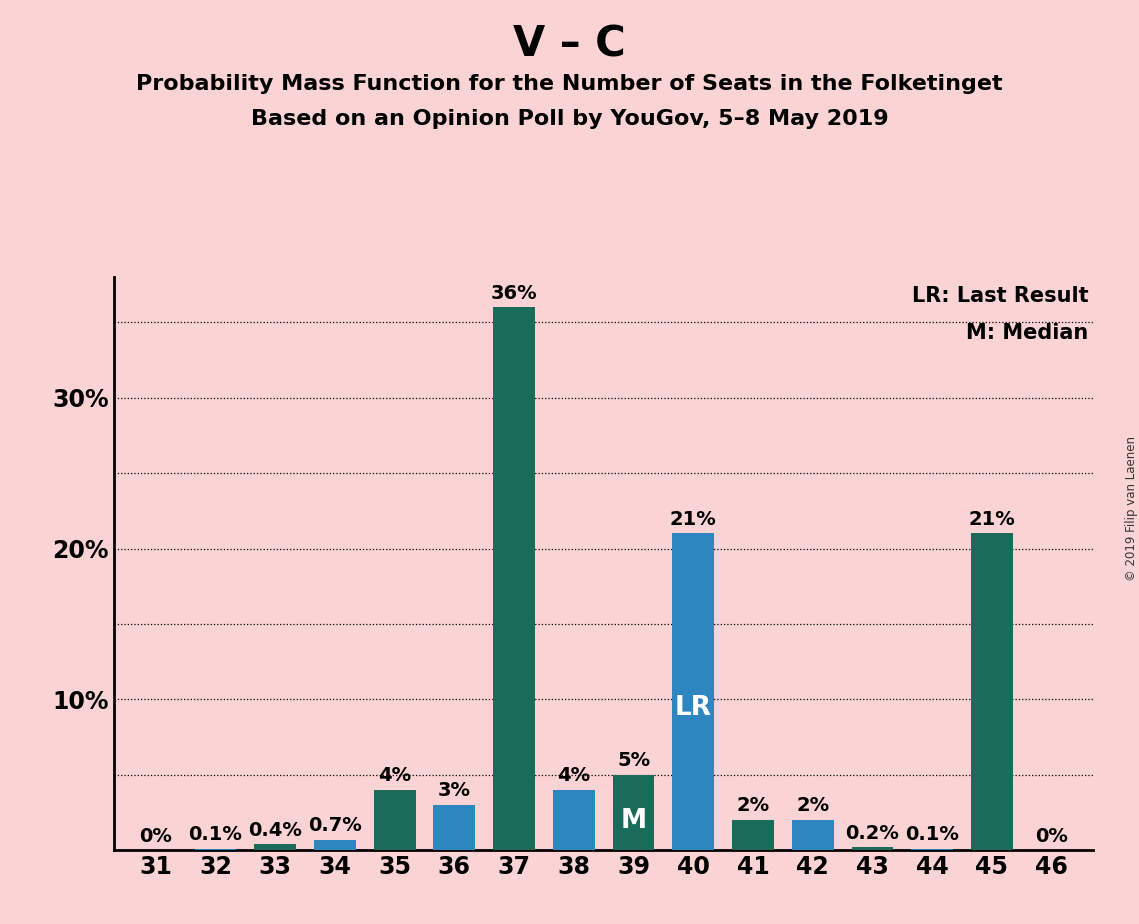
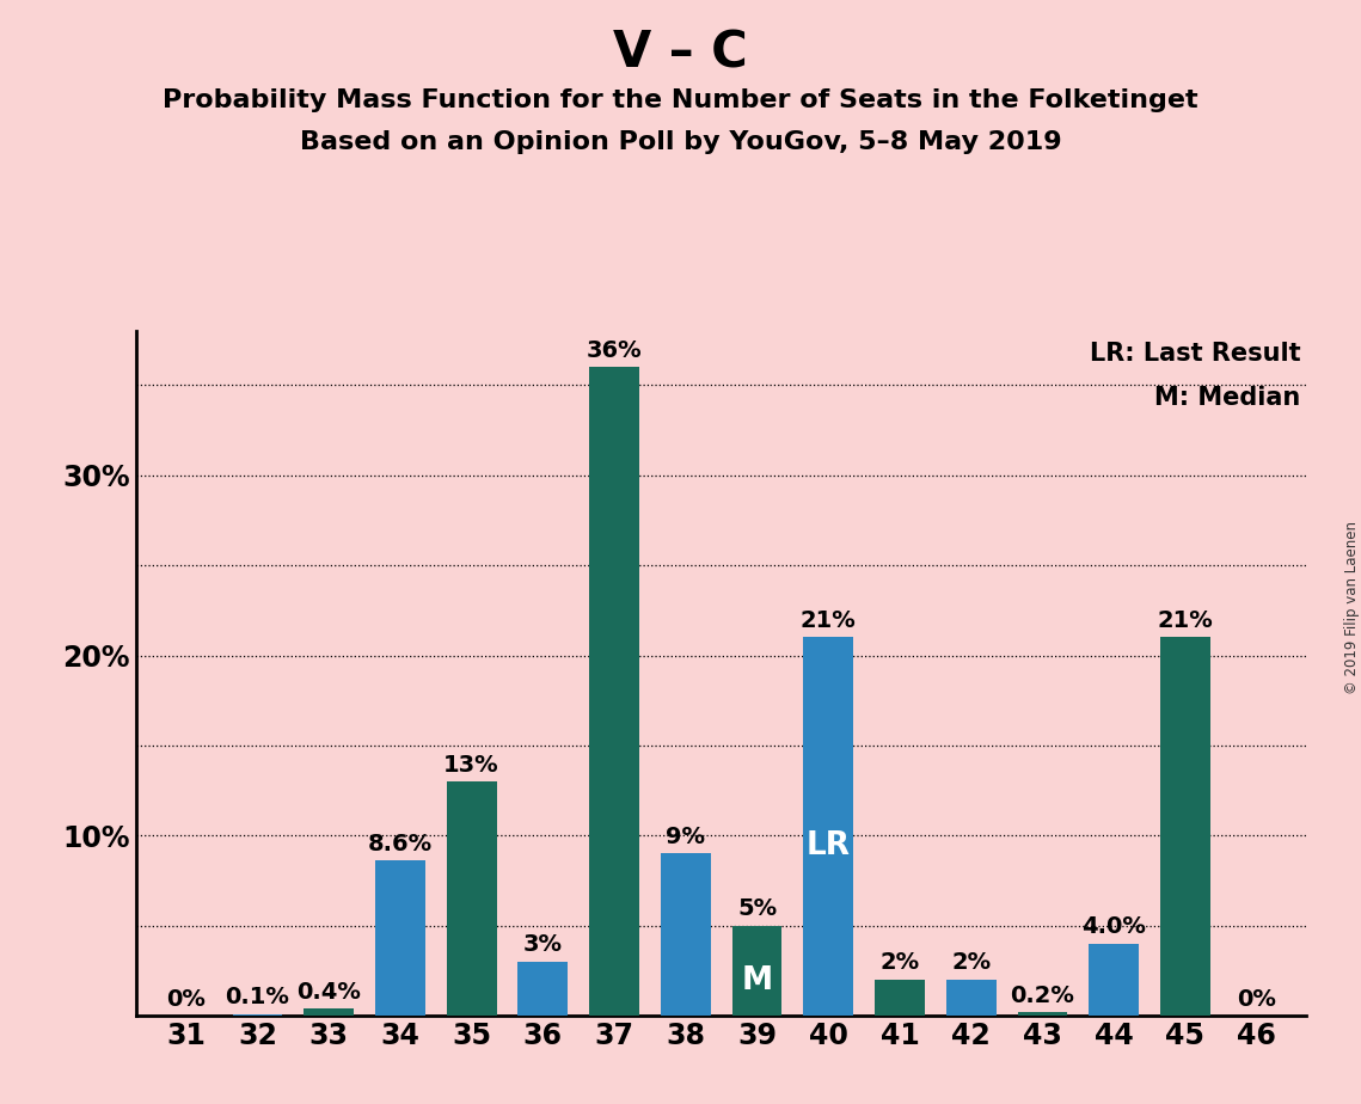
34: 0.7% -> 8.6%
35: 4% -> 13%
38: 4% -> 9%
44: 0.1% -> 4.0%
